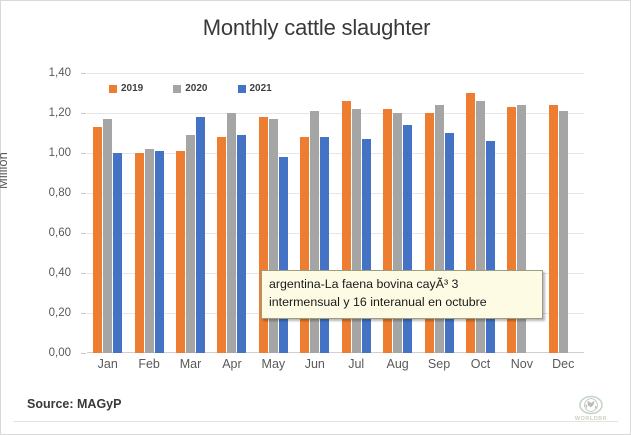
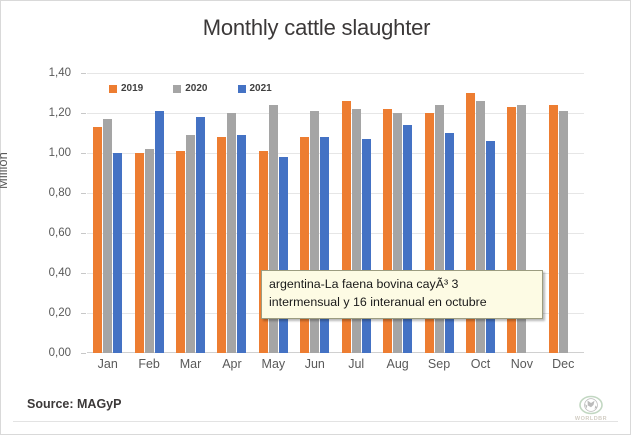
2021/Feb: 1,01 -> 1,21
2019/May: 1,18 -> 1,01
2020/May: 1,17 -> 1,24
